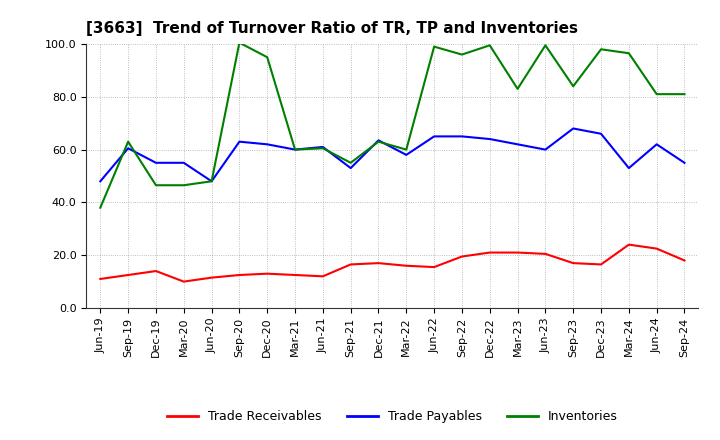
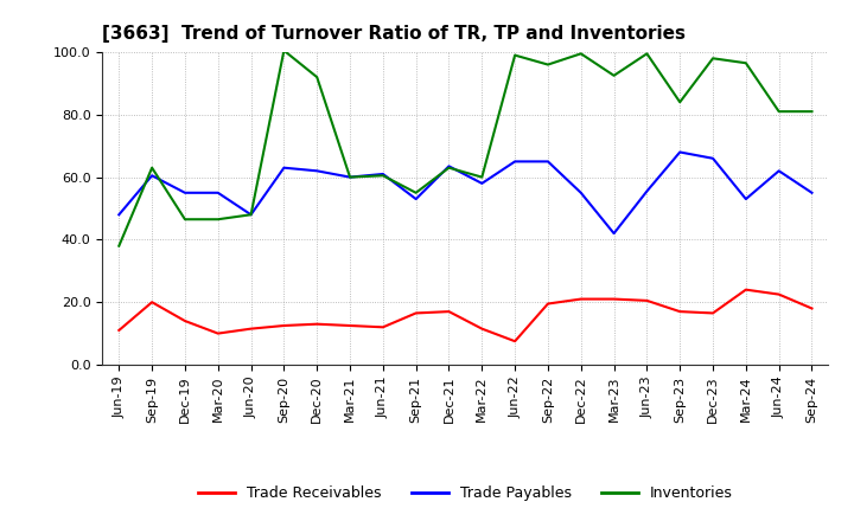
Trade Receivables/Sep-19: 12.5 -> 20.0
Inventories/Dec-20: 95.0 -> 92.0
Trade Receivables/Mar-22: 16.0 -> 11.5
Trade Receivables/Jun-22: 15.5 -> 7.5
Trade Payables/Dec-22: 64.0 -> 55.0
Trade Payables/Mar-23: 62.0 -> 42.0
Inventories/Mar-23: 83.0 -> 92.5
Trade Payables/Jun-23: 60.0 -> 55.5
